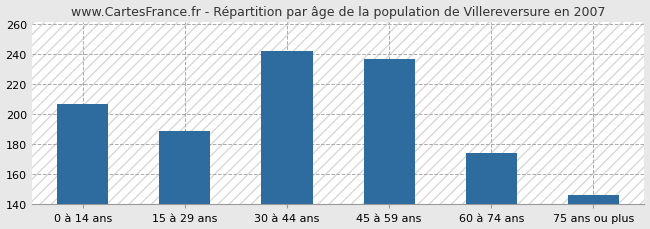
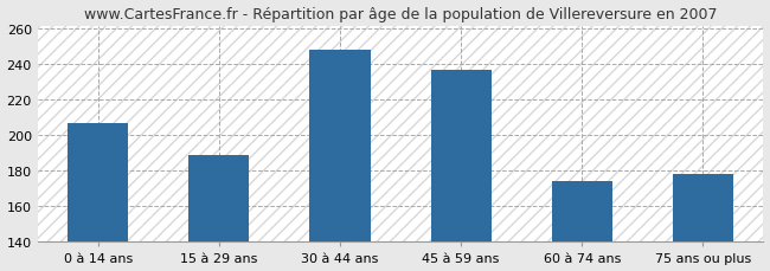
30 à 44 ans: 242 -> 248
75 ans ou plus: 146 -> 178
